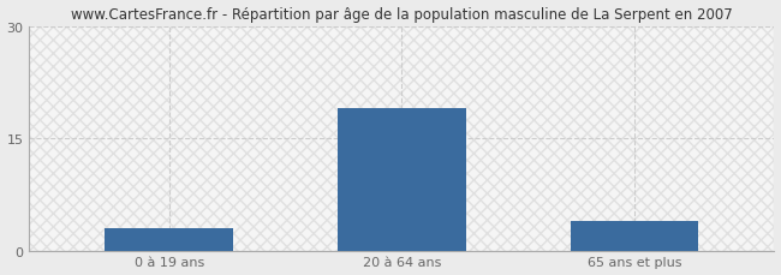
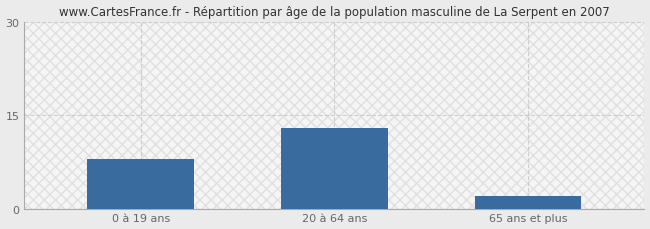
0 à 19 ans: 3 -> 8
20 à 64 ans: 19 -> 13
65 ans et plus: 4 -> 2
